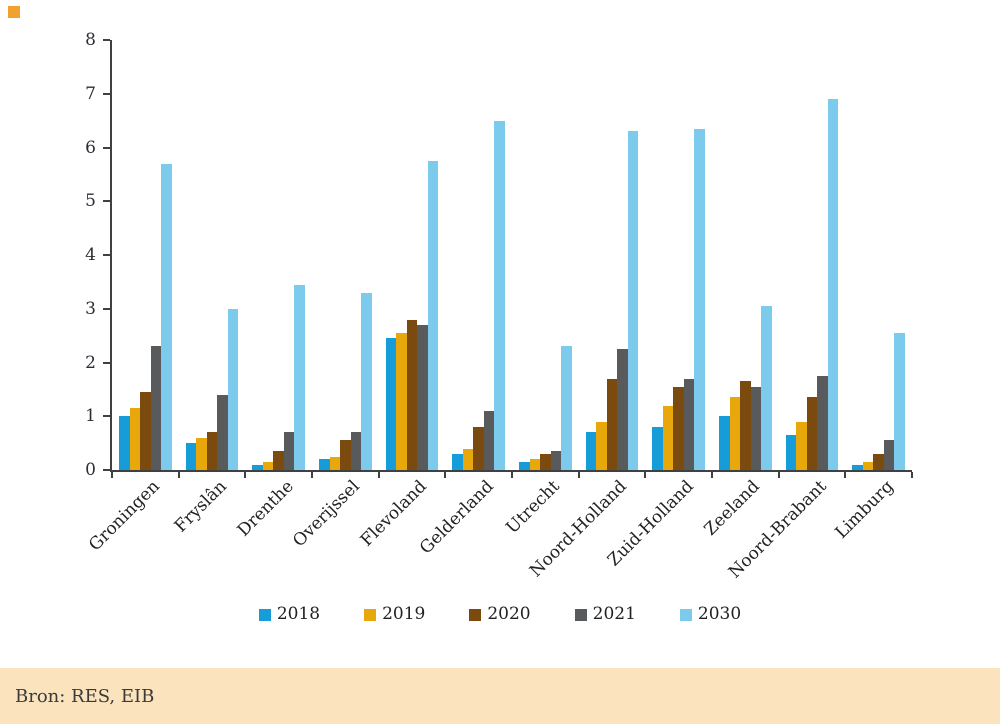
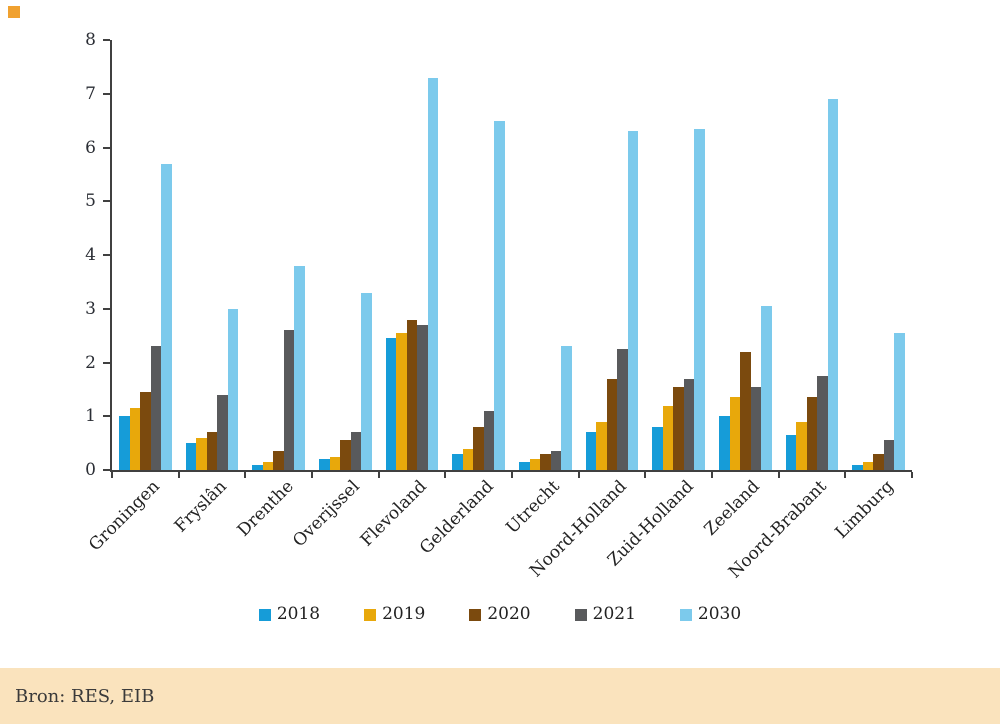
2021/Drenthe: 0.7 -> 2.6
2030/Drenthe: 3.5 -> 3.8
2030/Flevoland: 5.8 -> 7.3
2020/Zeeland: 1.6 -> 2.2
